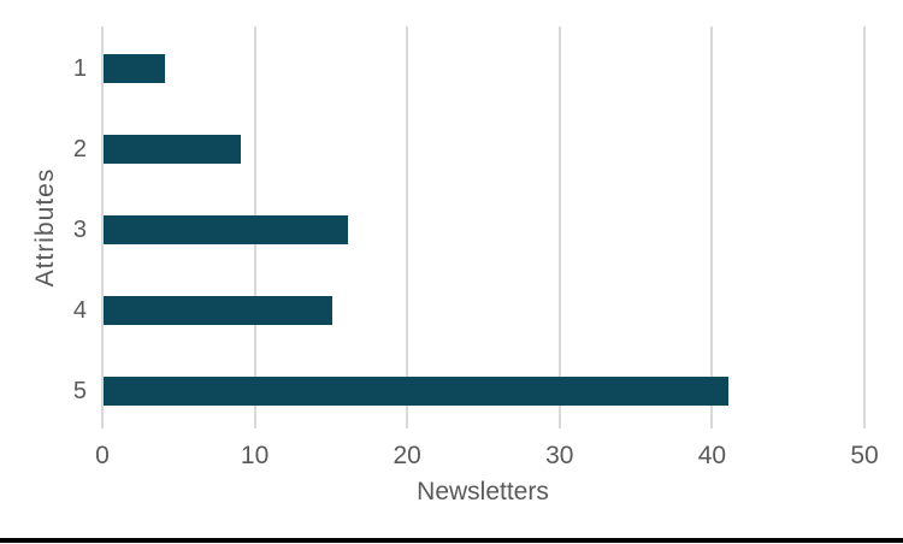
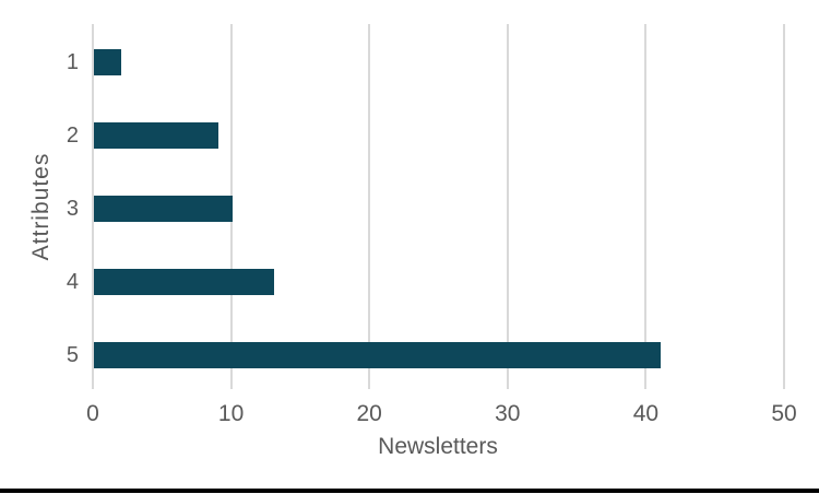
1: 4 -> 2
3: 16 -> 10
4: 15 -> 13
